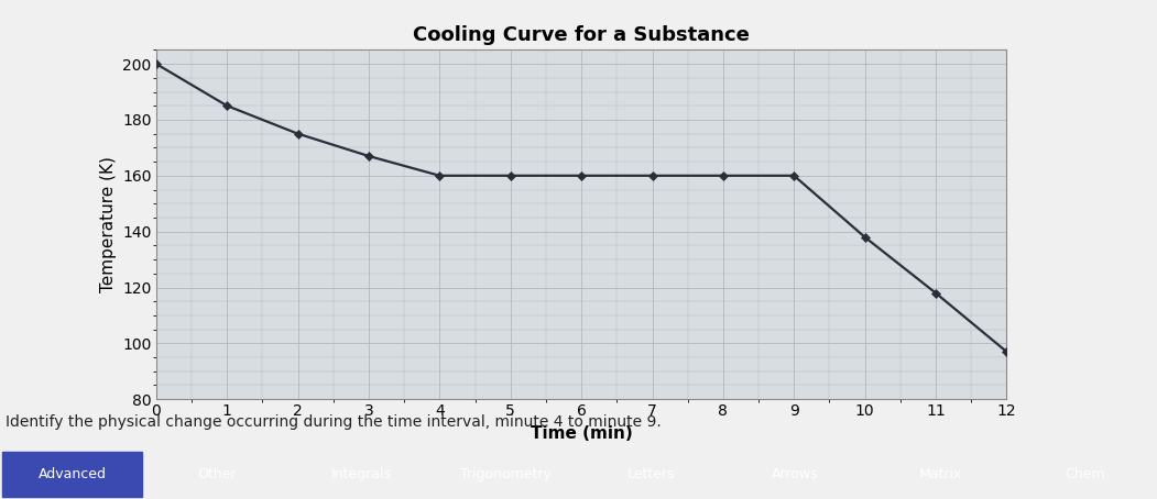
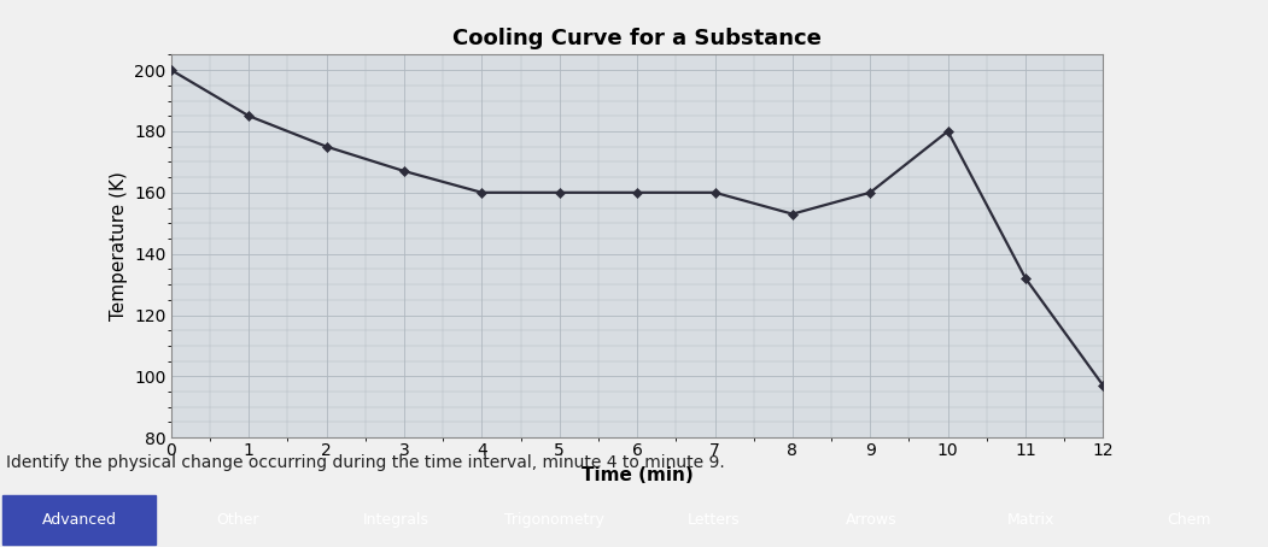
8: 160 -> 153
10: 138 -> 180
11: 118 -> 132
